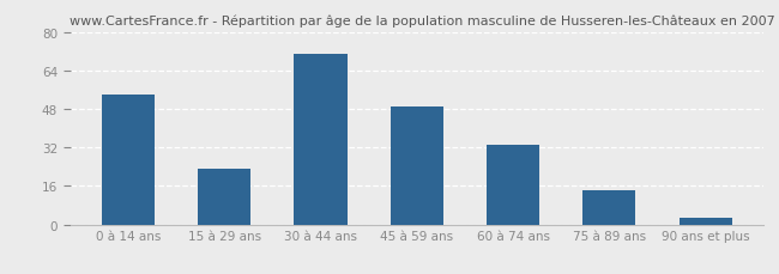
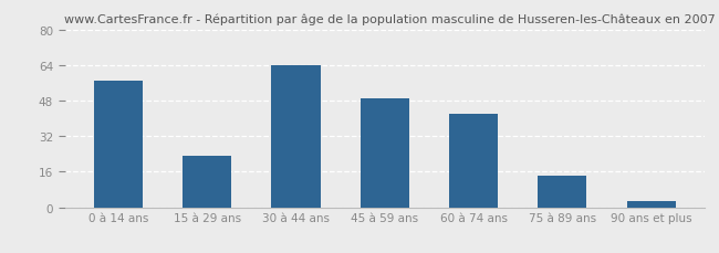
0 à 14 ans: 54 -> 57
30 à 44 ans: 71 -> 64
60 à 74 ans: 33 -> 42
